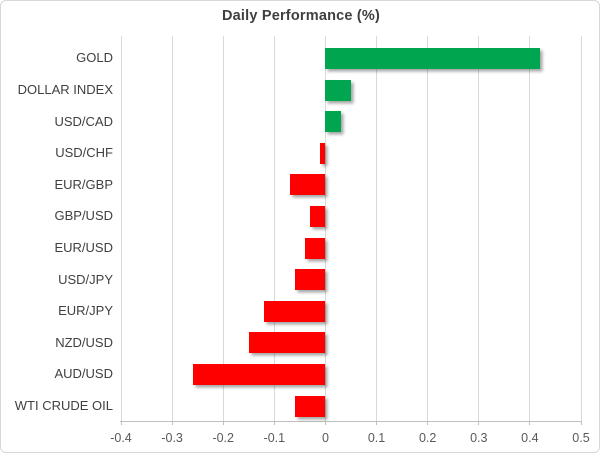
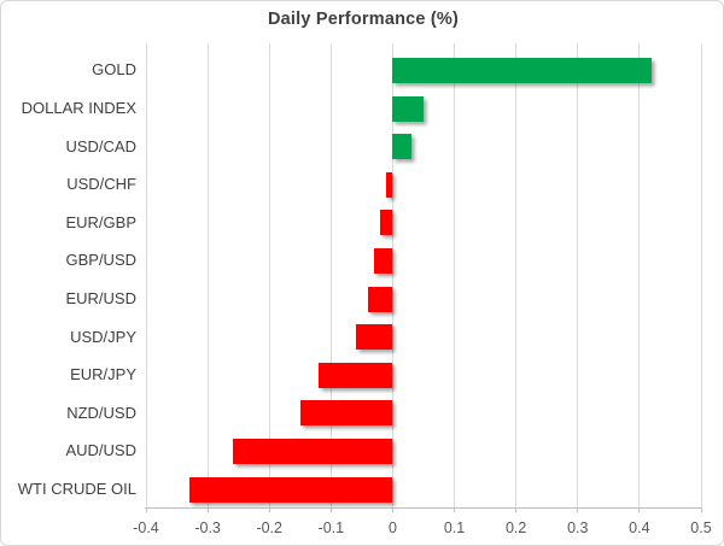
EUR/GBP: -0.07 -> -0.02
WTI CRUDE OIL: -0.06 -> -0.33
